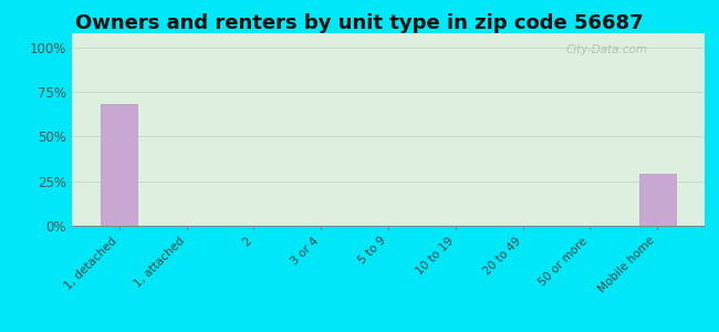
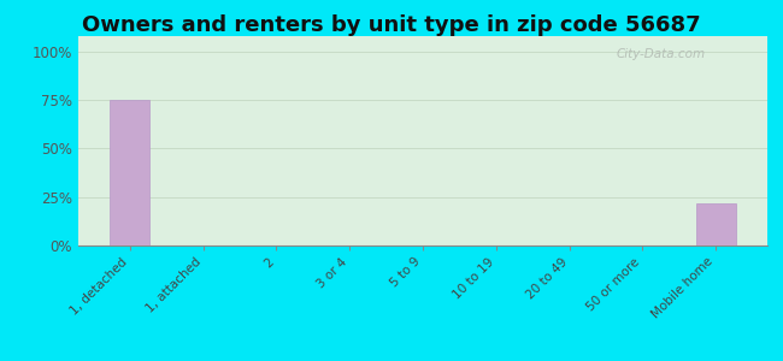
1, detached: 68% -> 75%
Mobile home: 29% -> 22%
